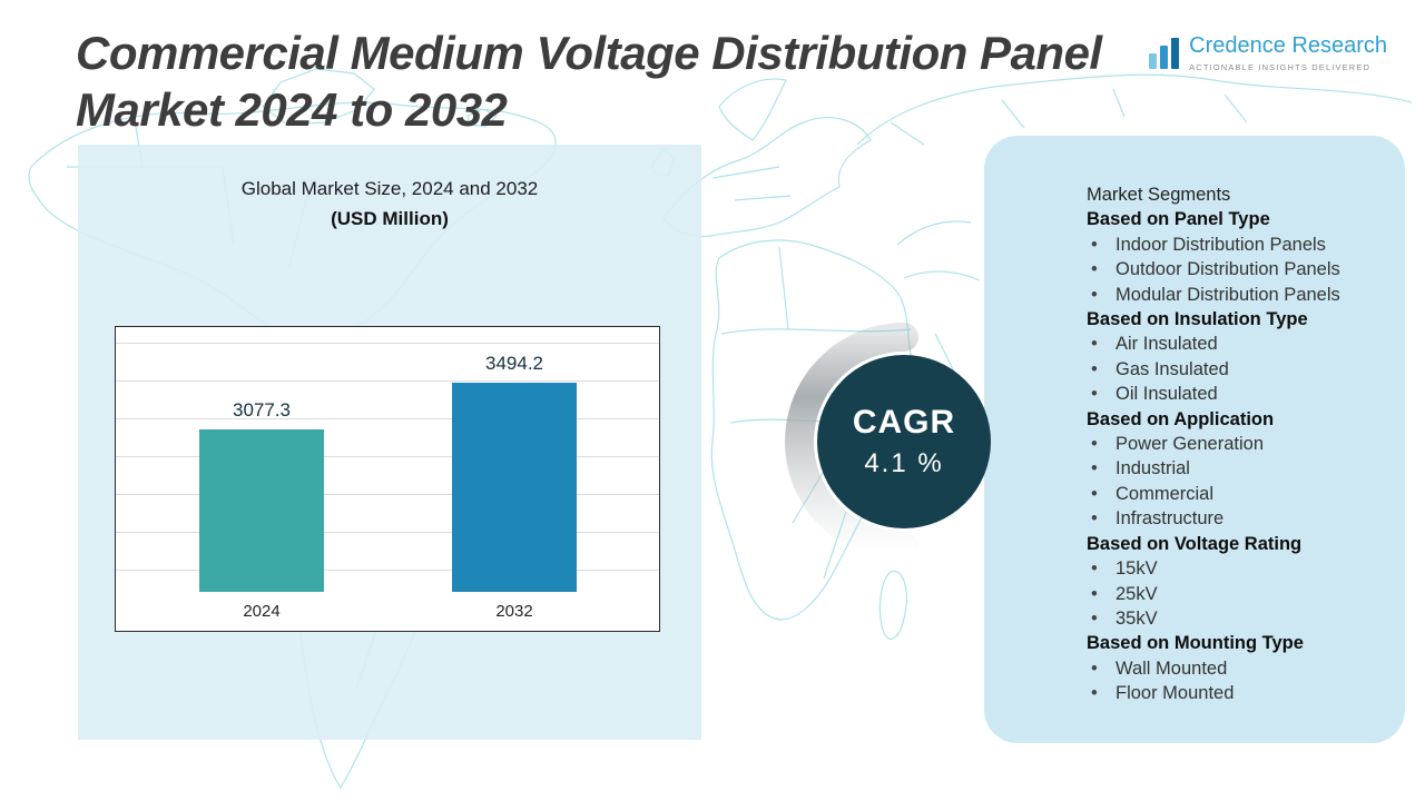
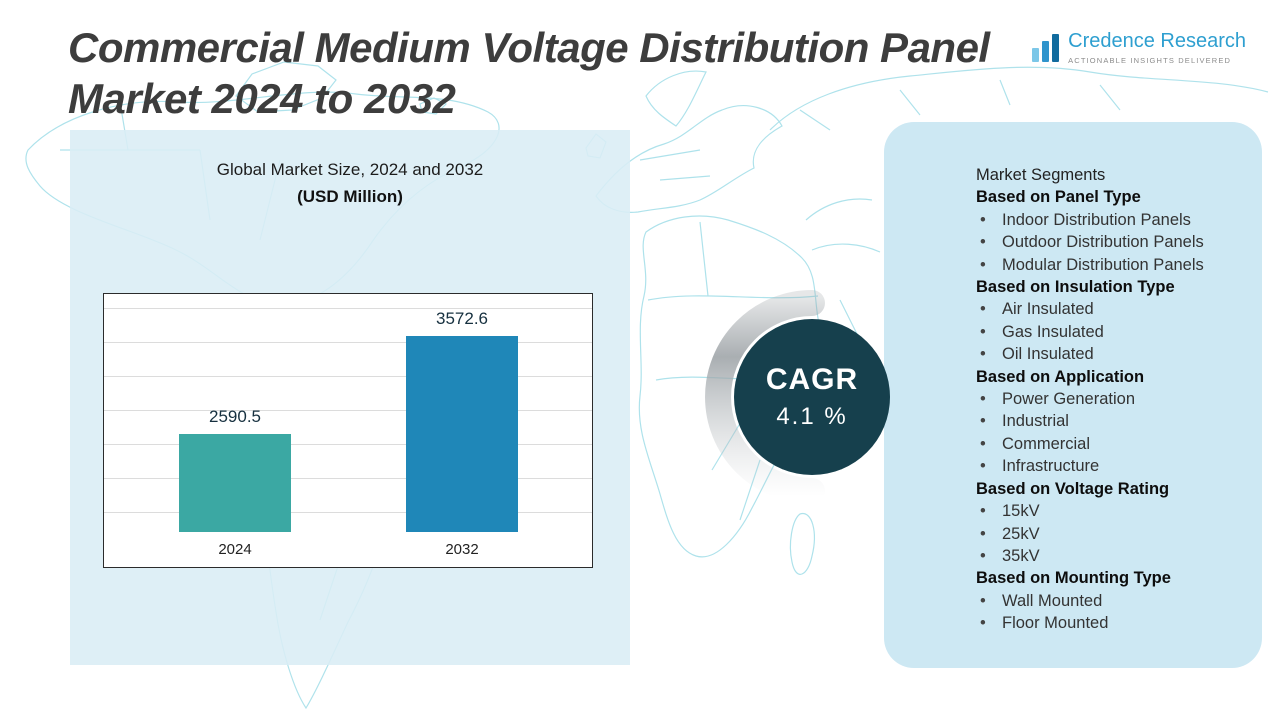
2024: 3077.3 -> 2590.5
2032: 3494.2 -> 3572.6
